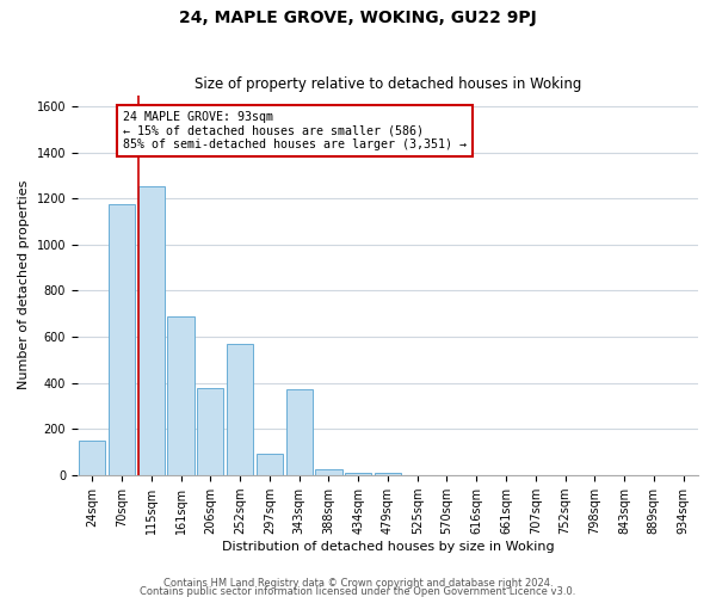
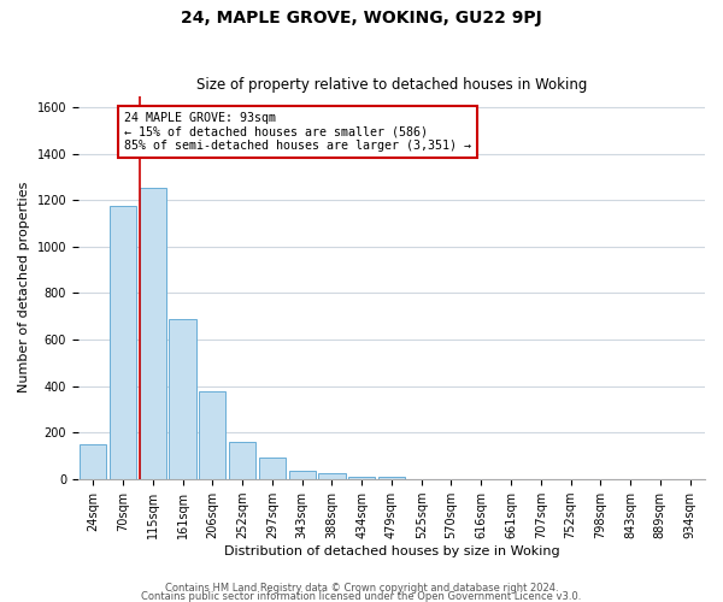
252sqm: 570 -> 160
343sqm: 370 -> 40
